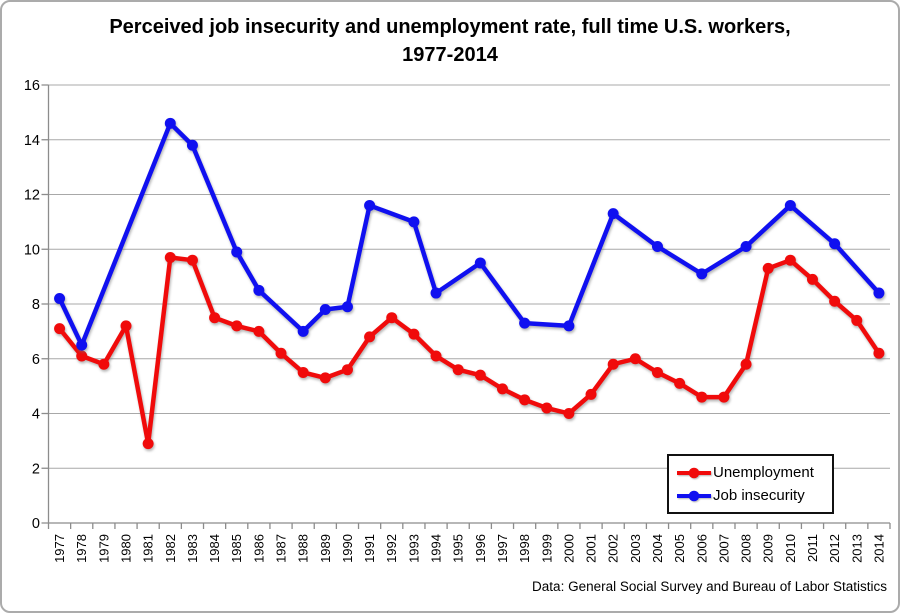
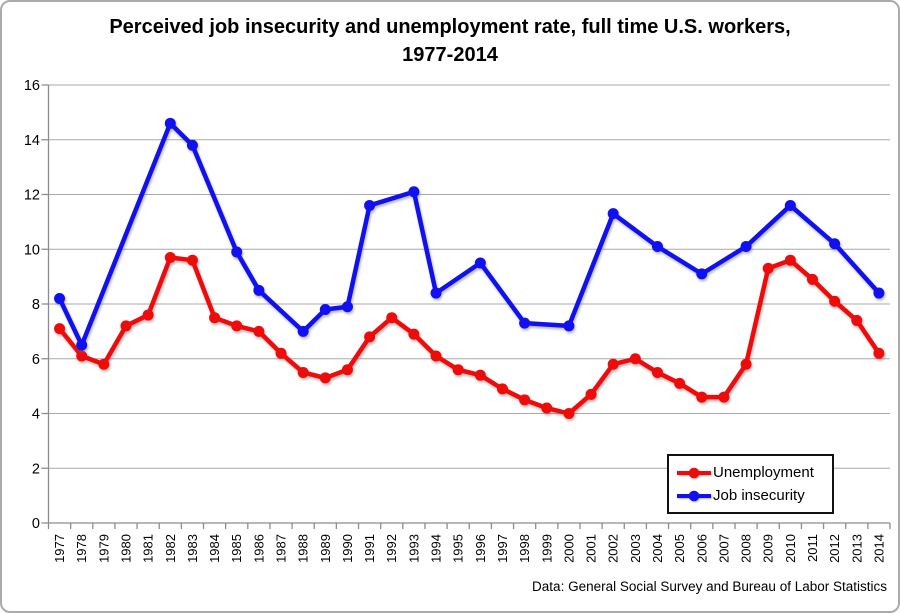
Unemployment/1981: 2.9 -> 7.6
Job insecurity/1993: 11.0 -> 12.1
